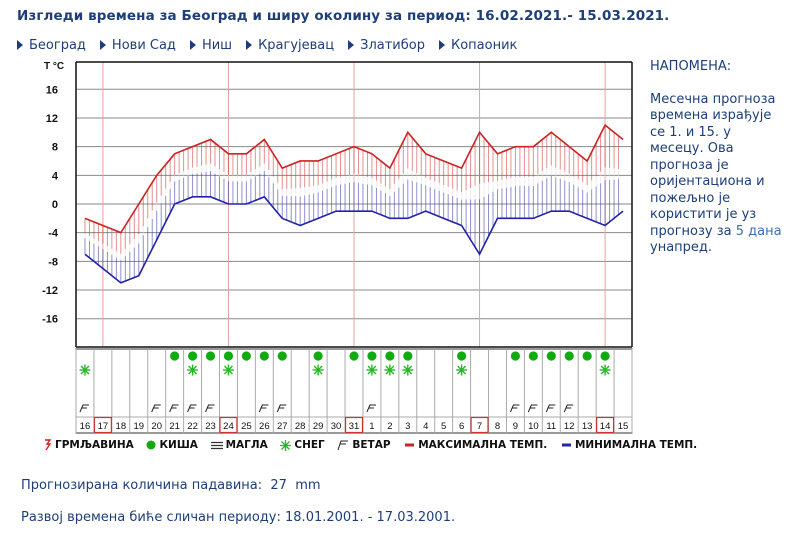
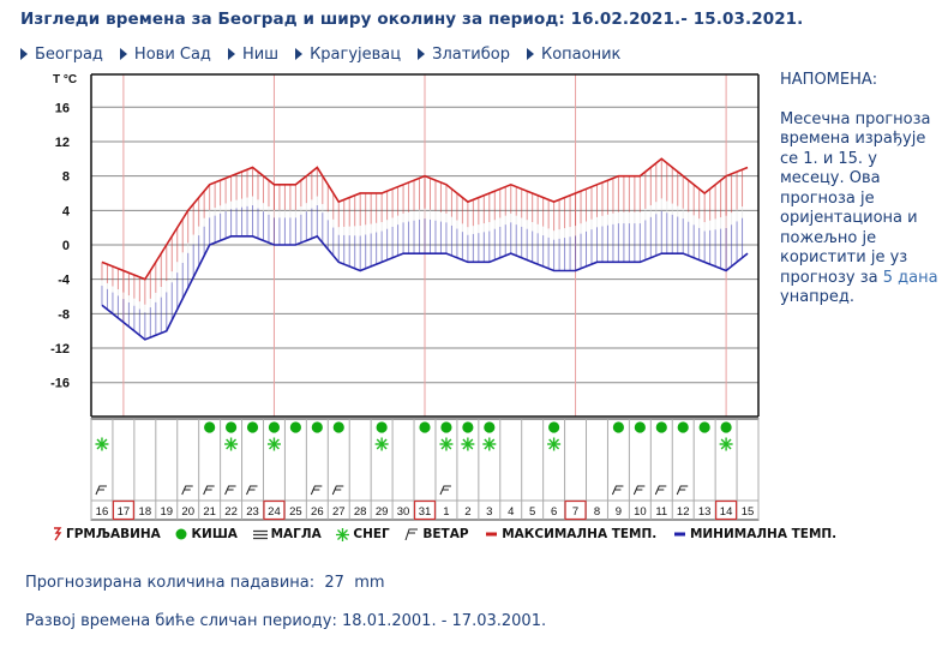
МАКСИМАЛНА ТЕМП./3: 10 -> 6
МАКСИМАЛНА ТЕМП./7: 10 -> 6
МИНИМАЛНА ТЕМП./7: -7 -> -3
МАКСИМАЛНА ТЕМП./14: 11 -> 8
